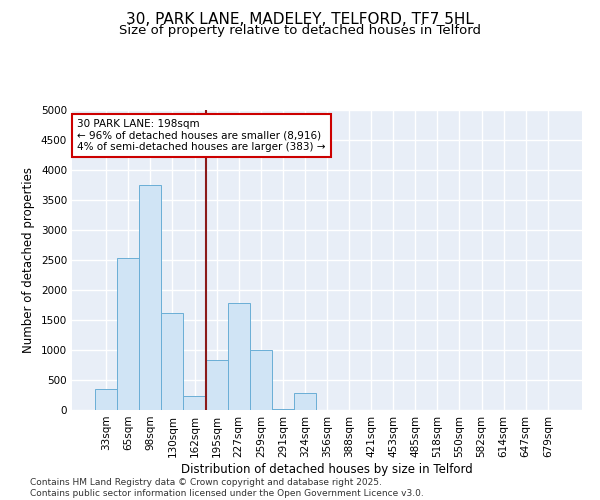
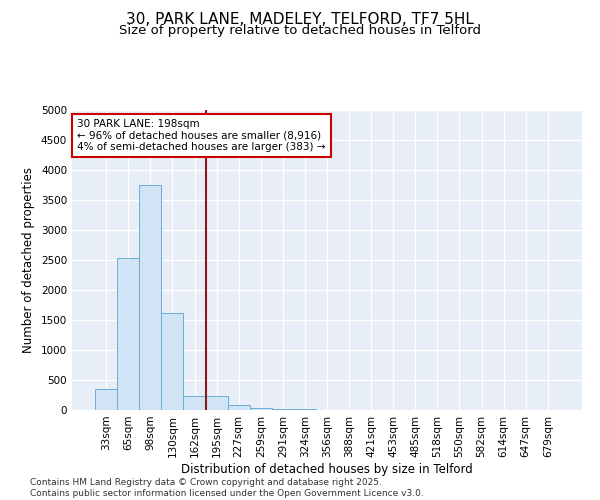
195sqm: 840 -> 230
227sqm: 1780 -> 80
259sqm: 1000 -> 40
324sqm: 280 -> 10
